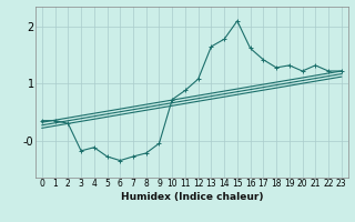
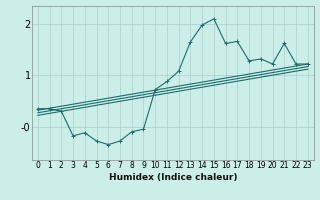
8: -0.22 -> -0.10
14: 1.78 -> 1.98
17: 1.42 -> 1.66
21: 1.32 -> 1.62
